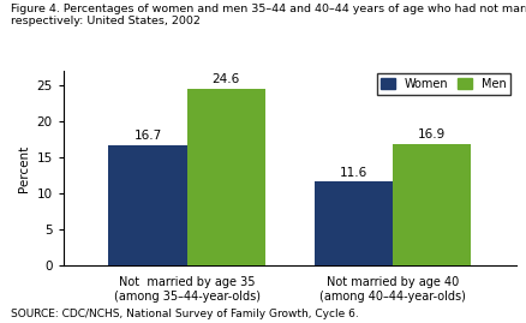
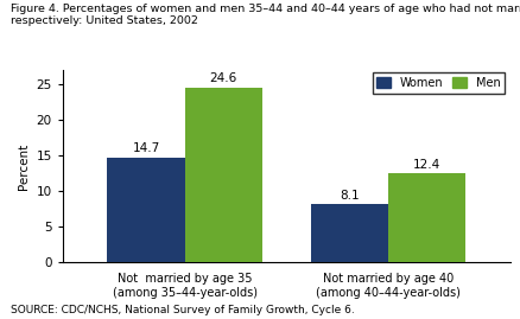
Women/Not married by age 35 (among 35–44-year-olds): 16.7 -> 14.7
Women/Not married by age 40 (among 40–44-year-olds): 11.6 -> 8.1
Men/Not married by age 40 (among 40–44-year-olds): 16.9 -> 12.4
